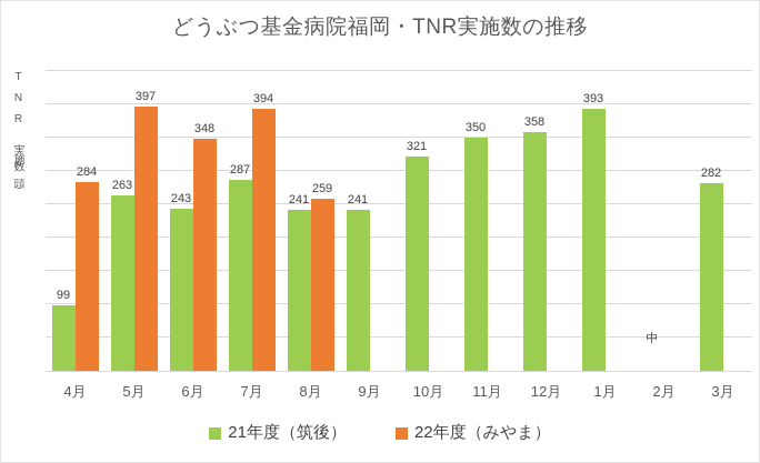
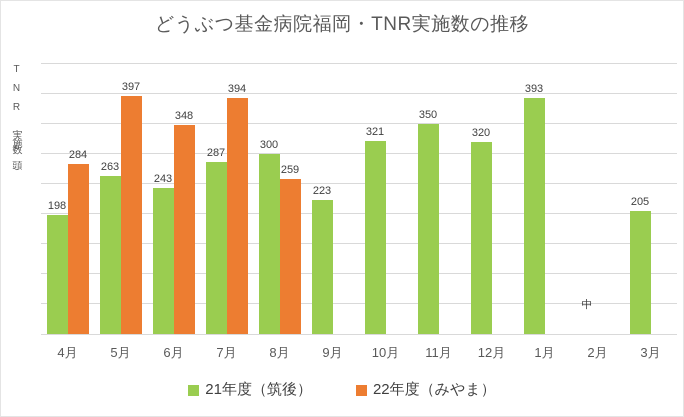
21年度（筑後）/4月: 99 -> 198
21年度（筑後）/8月: 241 -> 300
21年度（筑後）/9月: 241 -> 223
21年度（筑後）/12月: 358 -> 320
21年度（筑後）/3月: 282 -> 205
